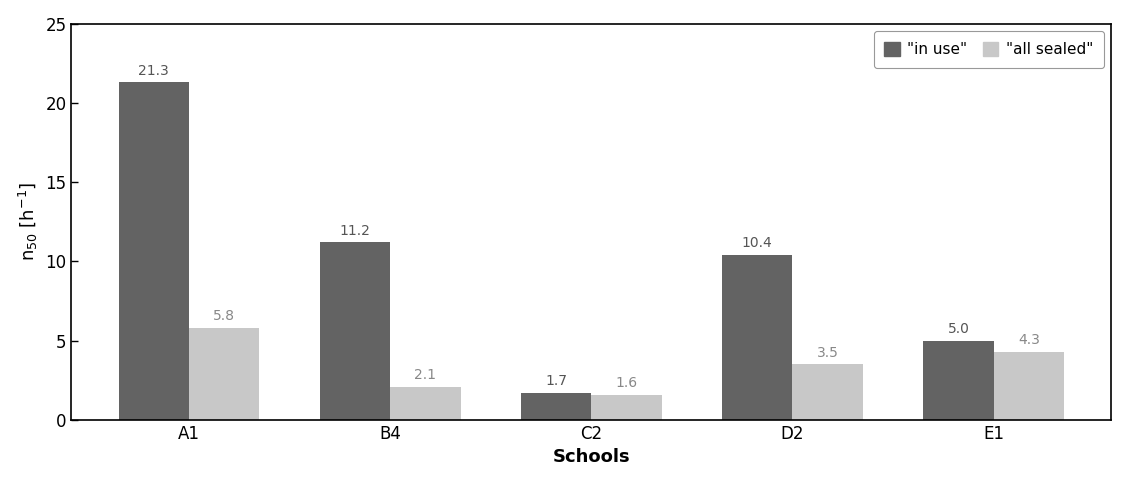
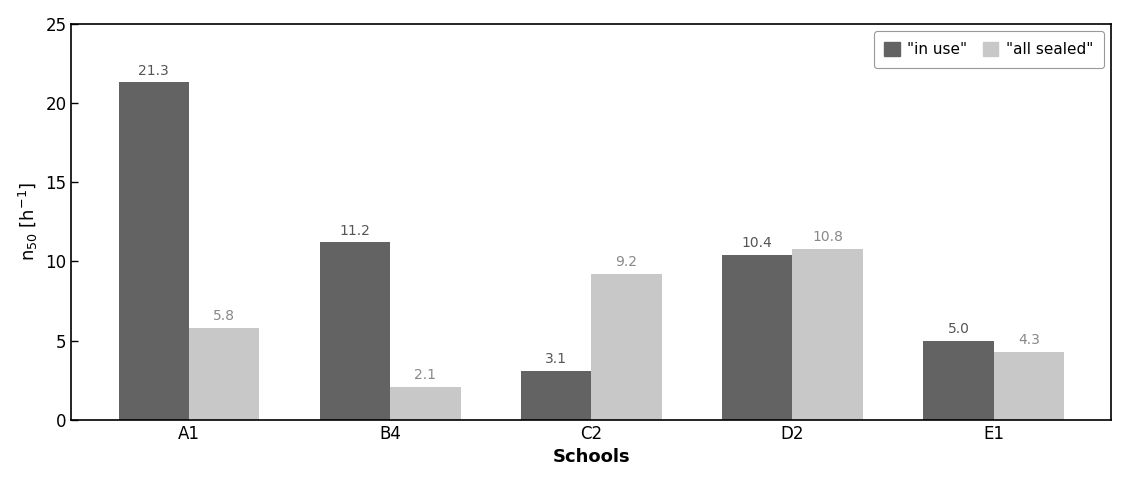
"in use"/C2: 1.7 -> 3.1
"all sealed"/C2: 1.6 -> 9.2
"all sealed"/D2: 3.5 -> 10.8
